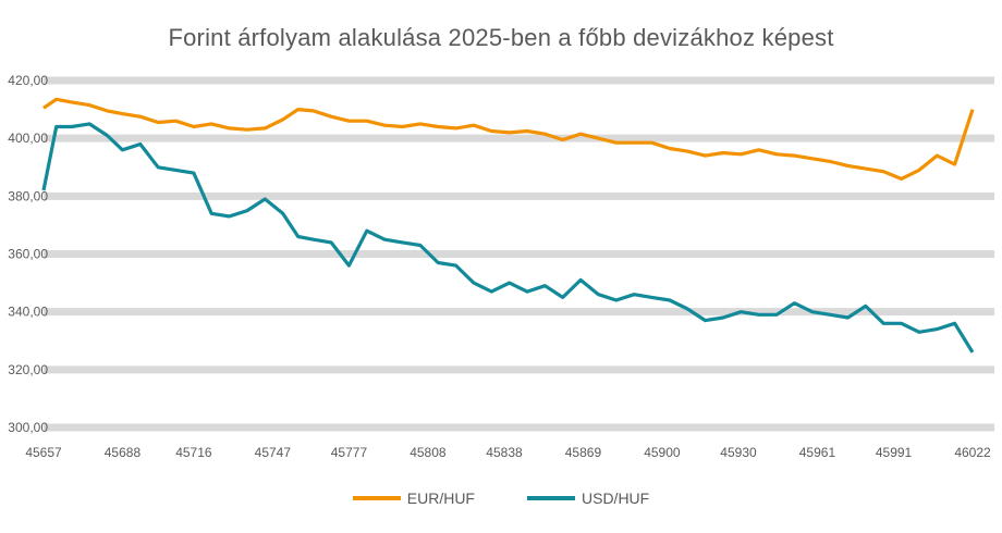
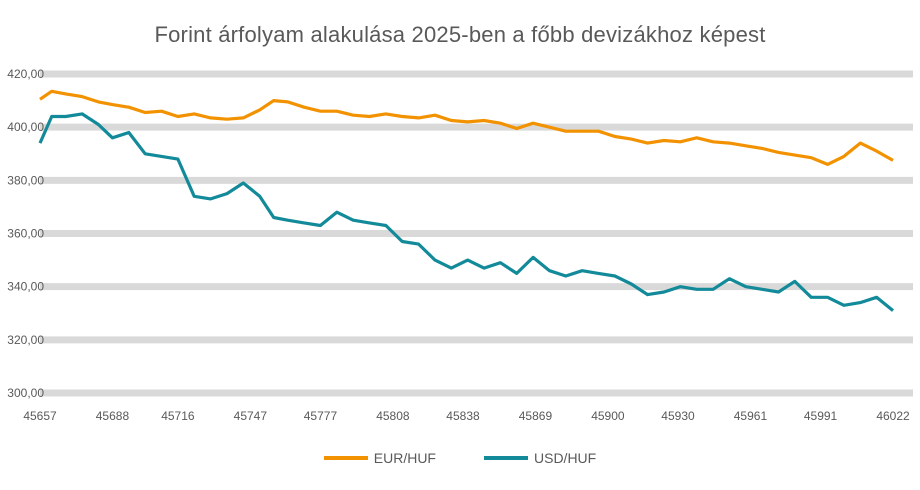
USD/HUF/45657: 382 -> 394
USD/HUF/45777: 356 -> 363
EUR/HUF/46022: 410 -> 388
USD/HUF/46022: 326 -> 331
